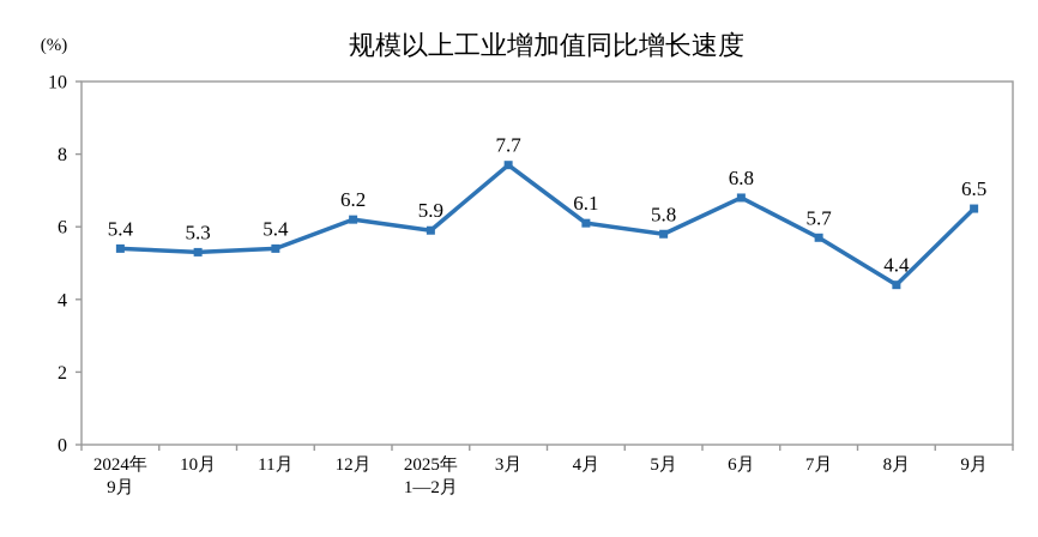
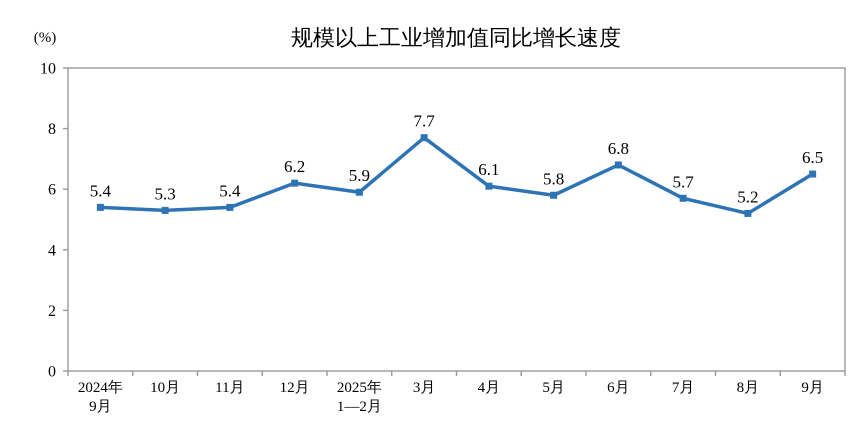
8月: 4.4 -> 5.2
